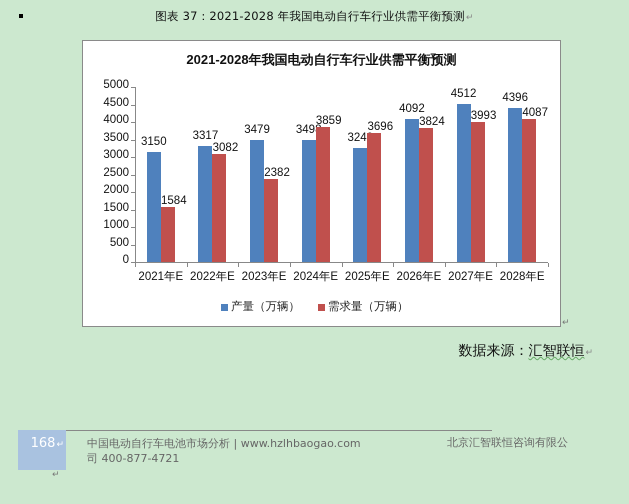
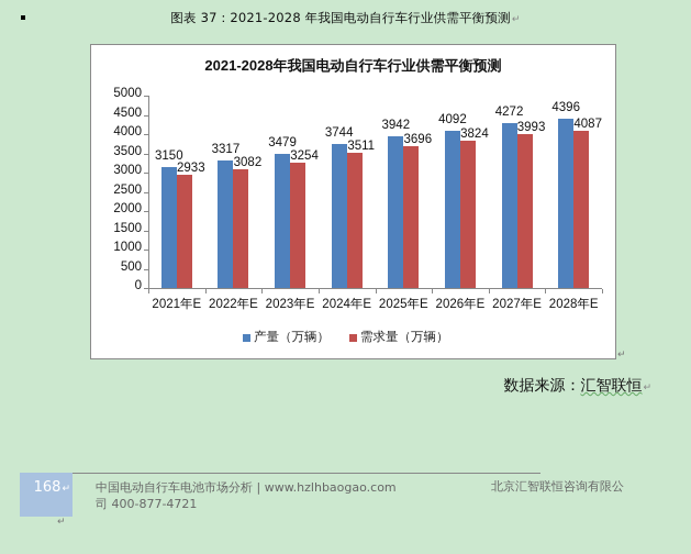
需求量（万辆）/2021年E: 1584 -> 2933
需求量（万辆）/2023年E: 2382 -> 3254
产量（万辆）/2024年E: 3498 -> 3744
需求量（万辆）/2024年E: 3859 -> 3511
产量（万辆）/2025年E: 3249 -> 3942
产量（万辆）/2027年E: 4512 -> 4272
